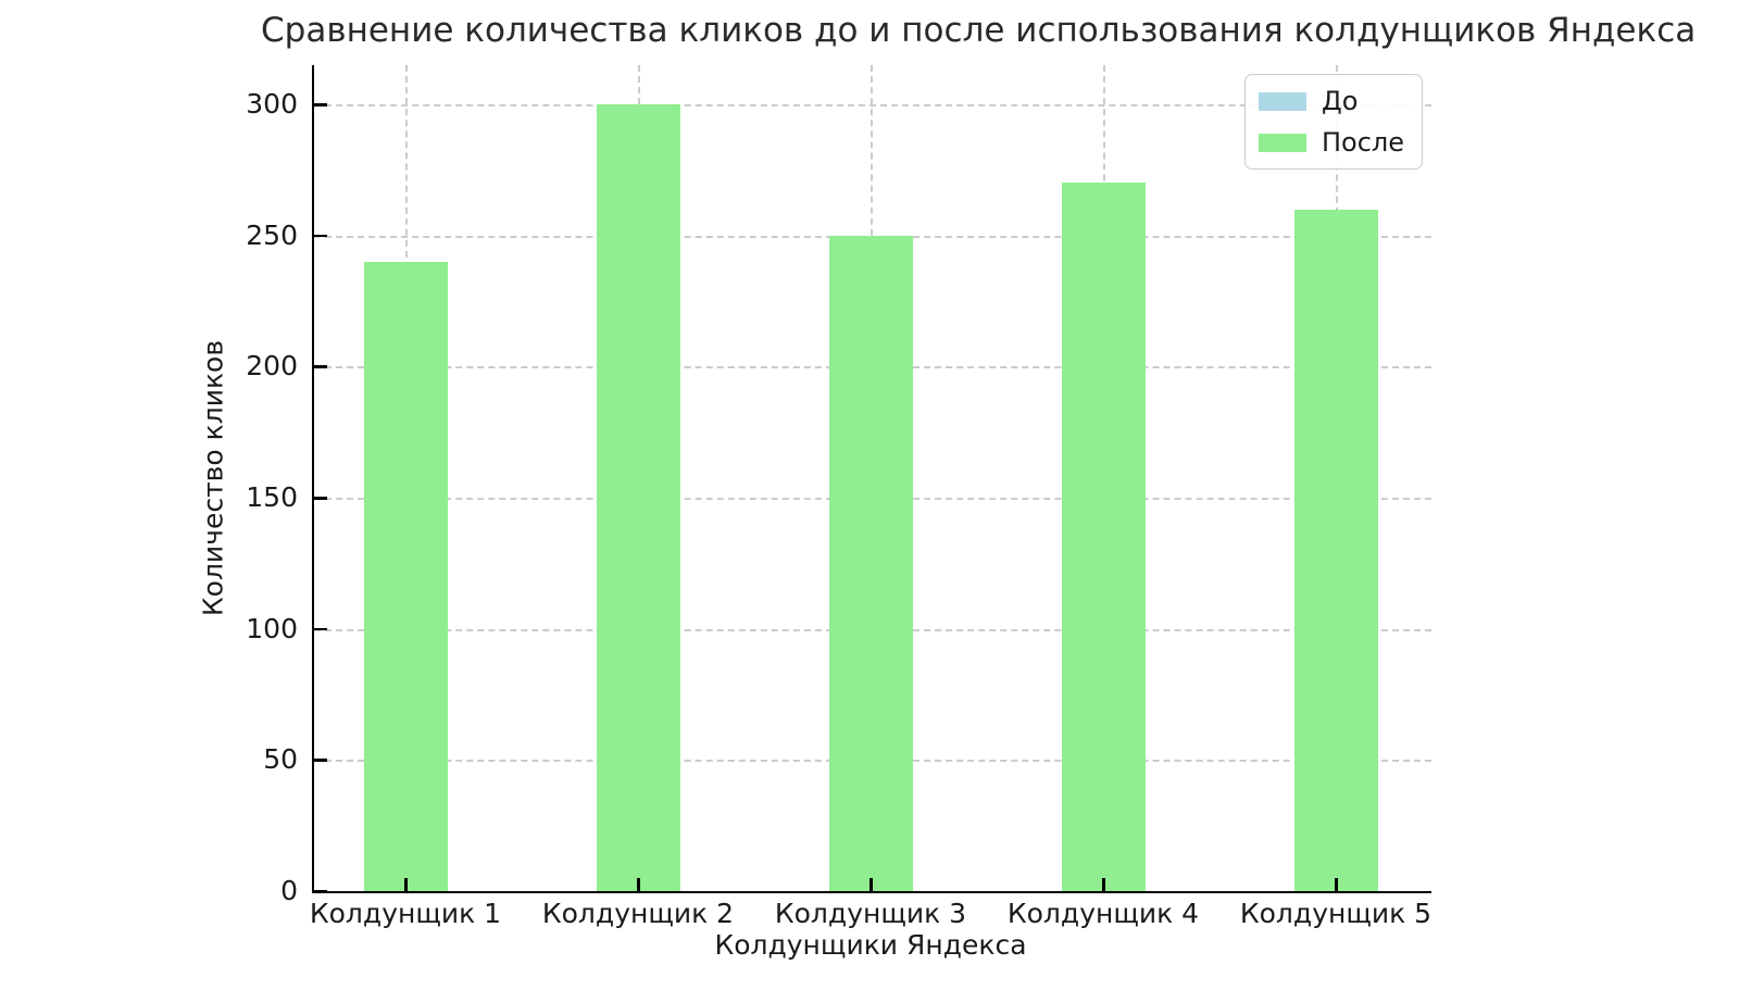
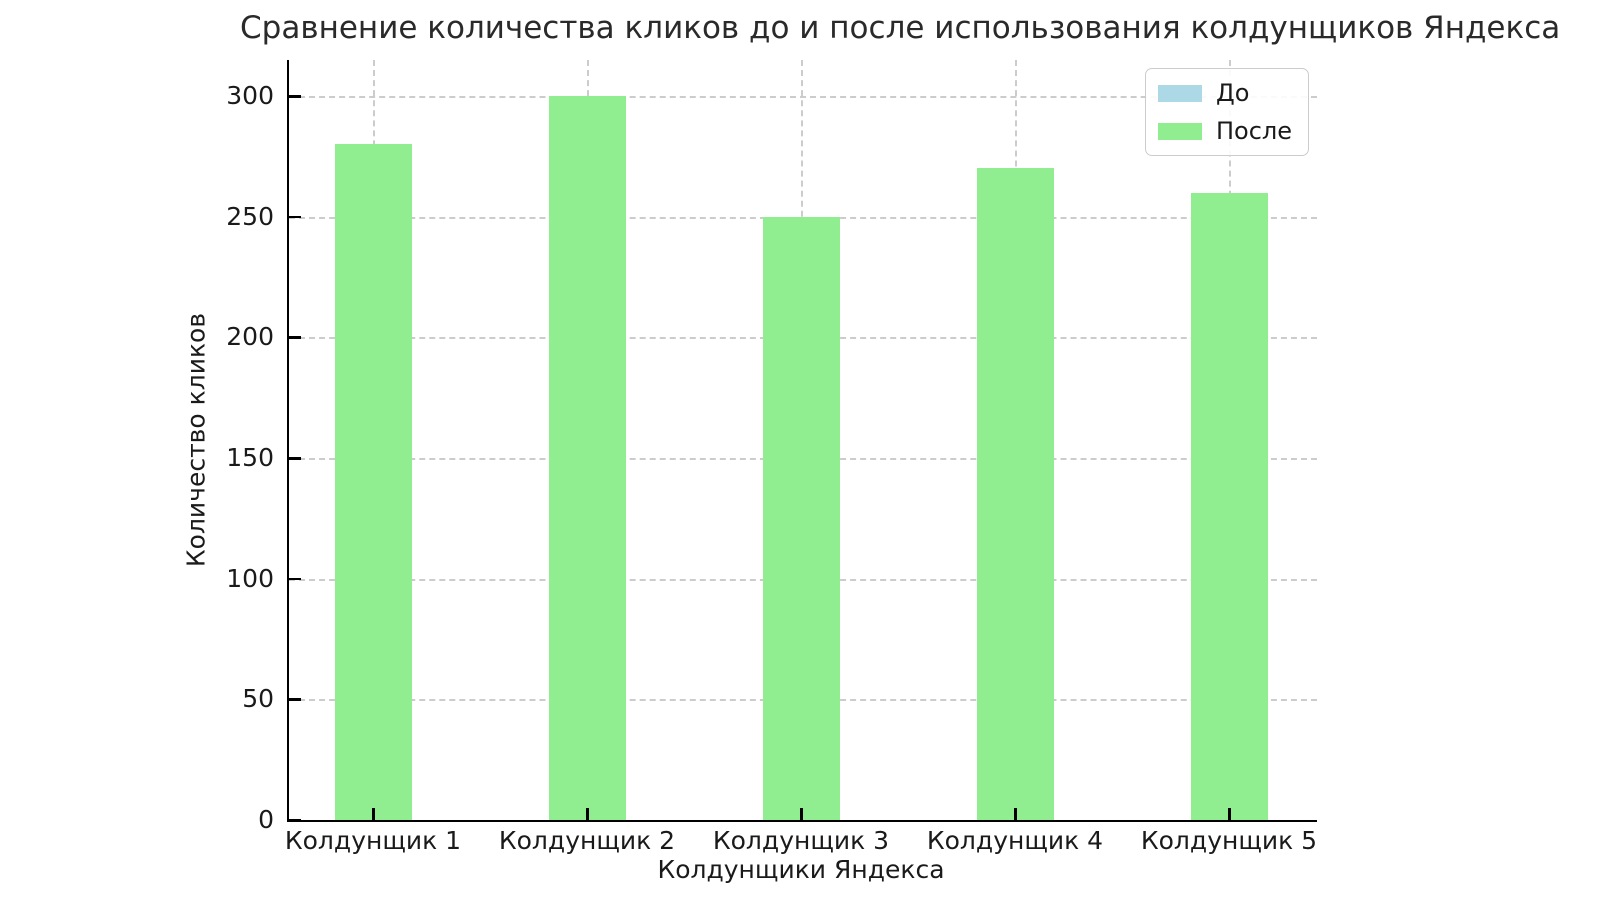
После/Колдунщик 1: 240 -> 280
